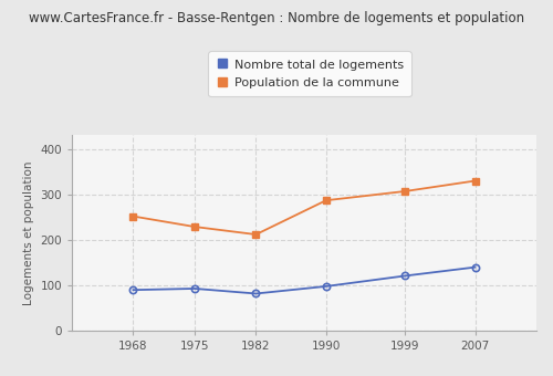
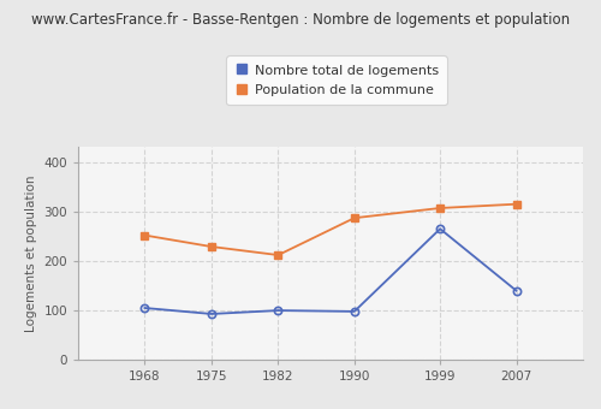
Nombre total de logements/1968: 90 -> 105
Nombre total de logements/1982: 82 -> 100
Nombre total de logements/1999: 121 -> 265
Population de la commune/2007: 330 -> 315
